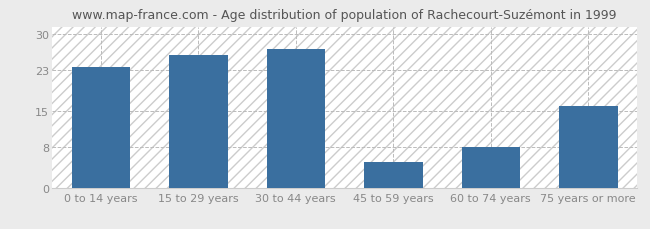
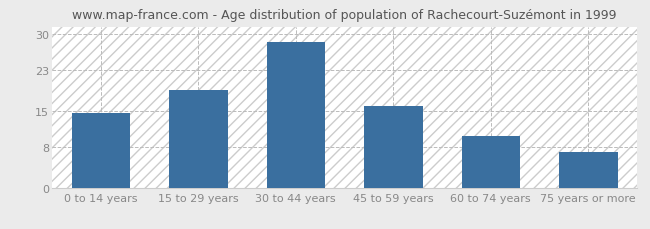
0 to 14 years: 23.6 -> 14.5
15 to 29 years: 26.0 -> 19.0
30 to 44 years: 27.2 -> 28.5
45 to 59 years: 5.0 -> 16.0
60 to 74 years: 8.0 -> 10.0
75 years or more: 16.0 -> 7.0
